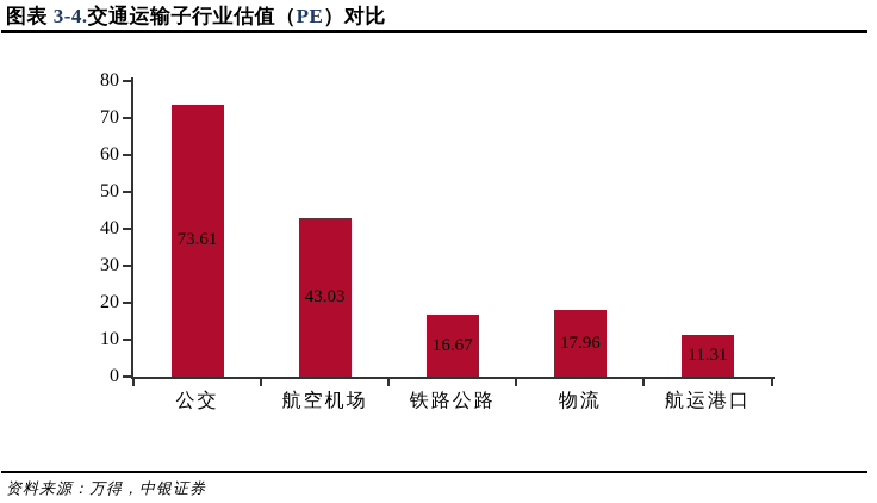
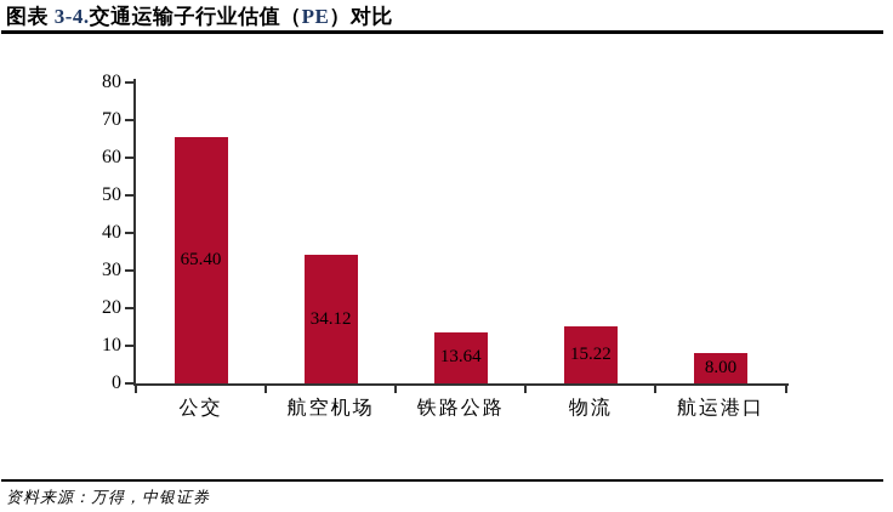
公交: 73.61 -> 65.40
航空机场: 43.03 -> 34.12
铁路公路: 16.67 -> 13.64
物流: 17.96 -> 15.22
航运港口: 11.31 -> 8.00
